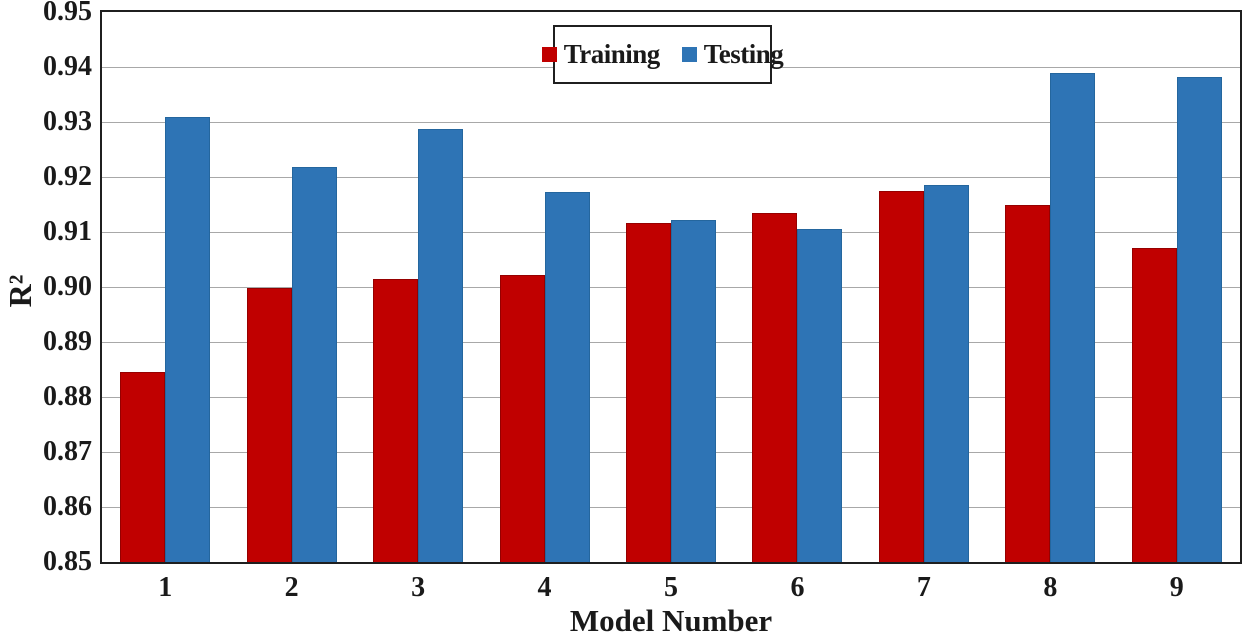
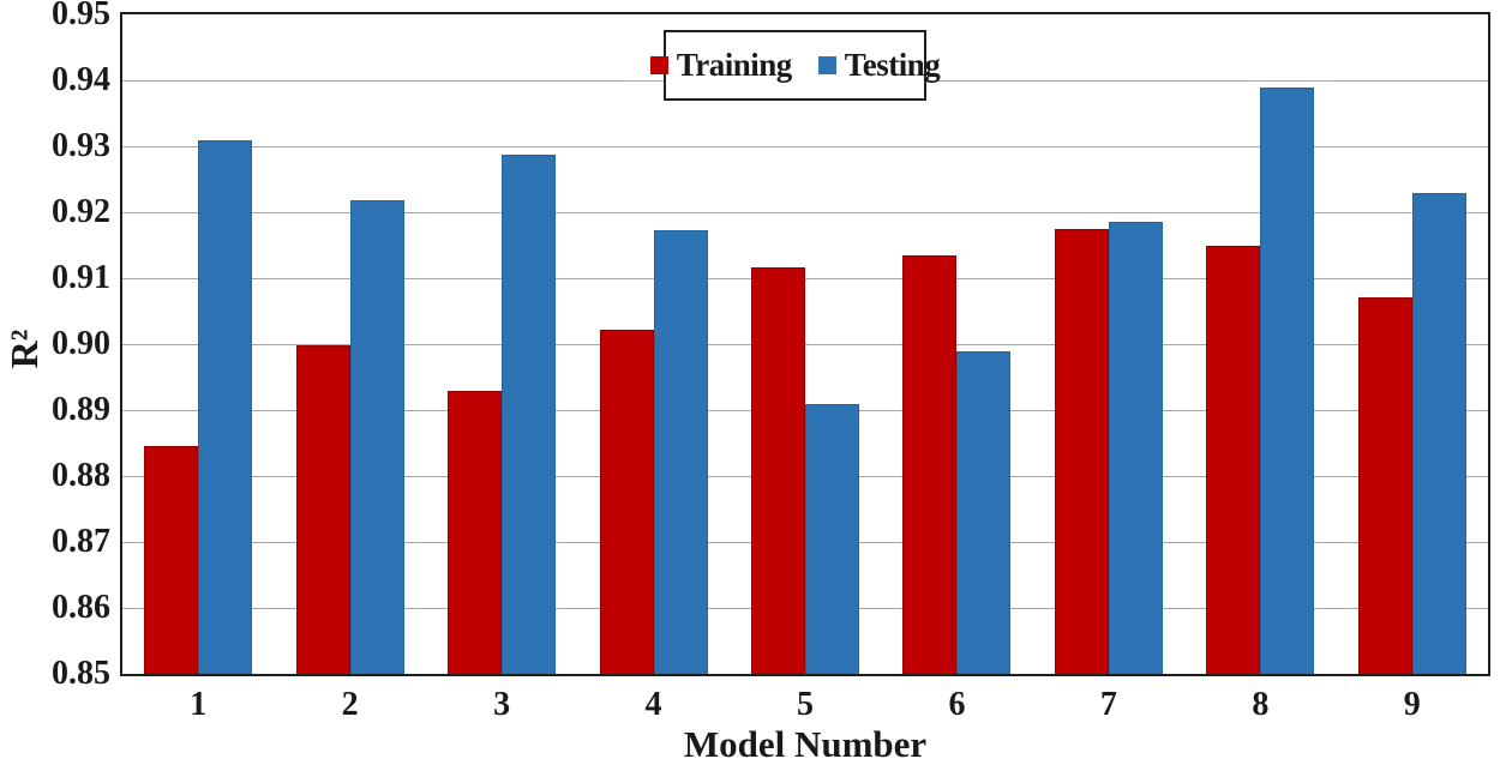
Training/3: 0.901 -> 0.893
Testing/5: 0.912 -> 0.891
Testing/6: 0.911 -> 0.899
Testing/9: 0.938 -> 0.923
